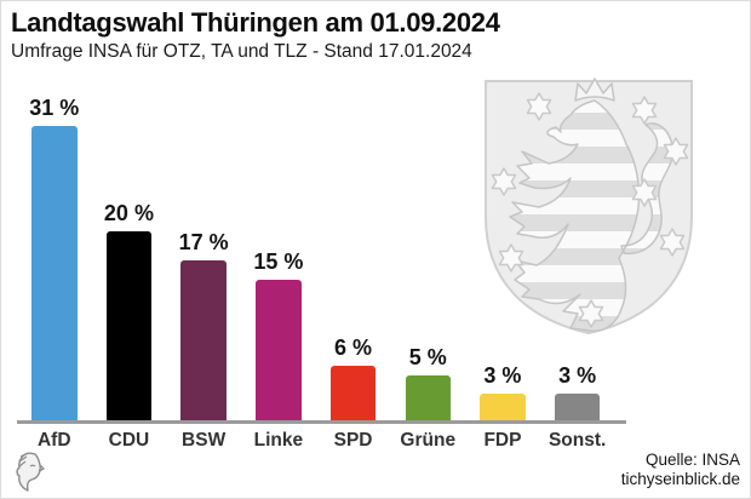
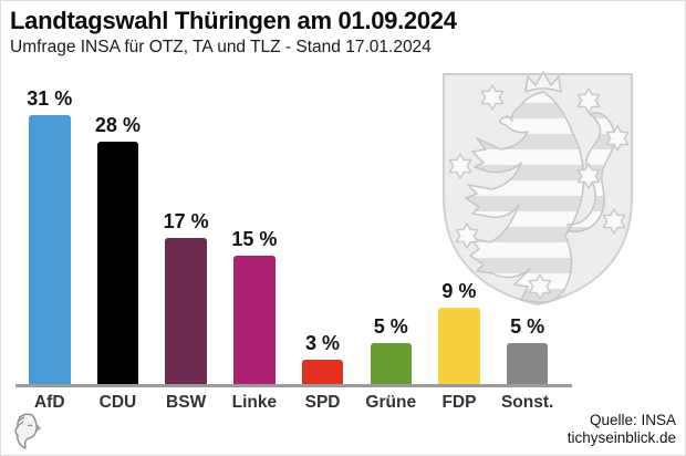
CDU: 20 -> 28
SPD: 6 -> 3
FDP: 3 -> 9
Sonst.: 3 -> 5
